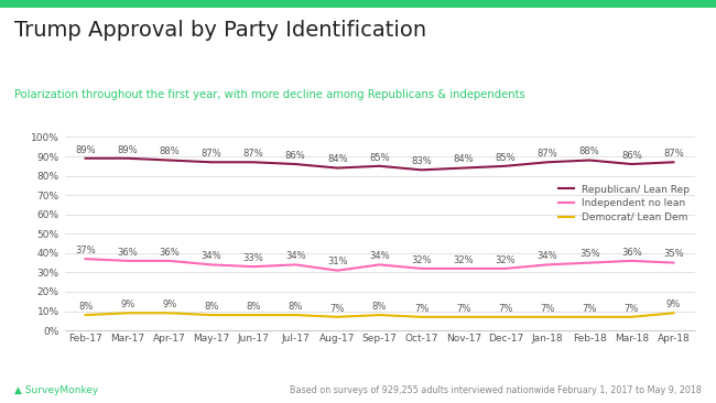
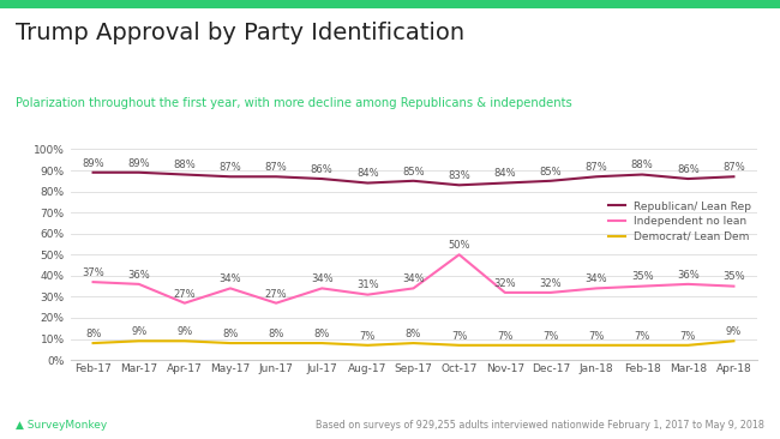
Independent no lean/Apr-17: 36% -> 27%
Independent no lean/Jun-17: 33% -> 27%
Independent no lean/Oct-17: 32% -> 50%
